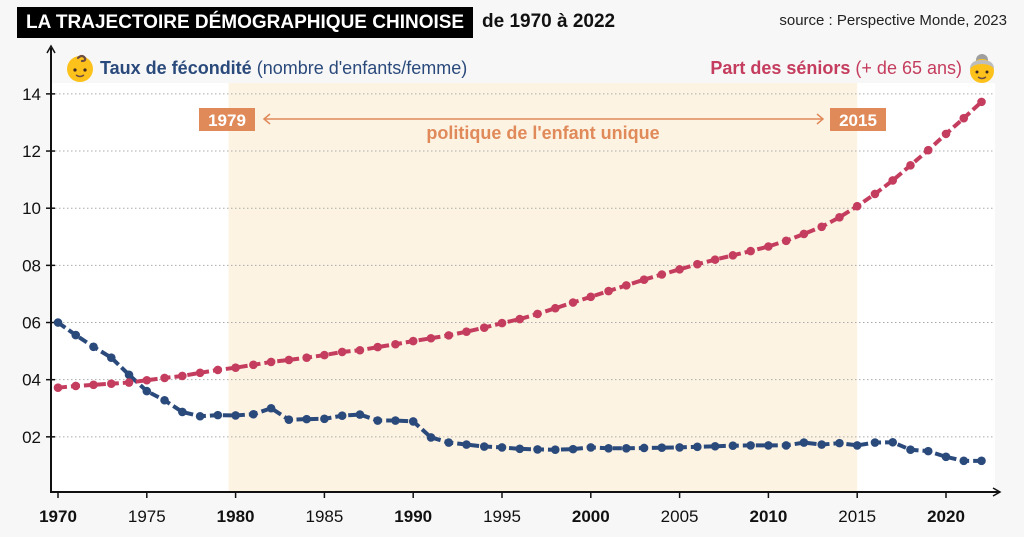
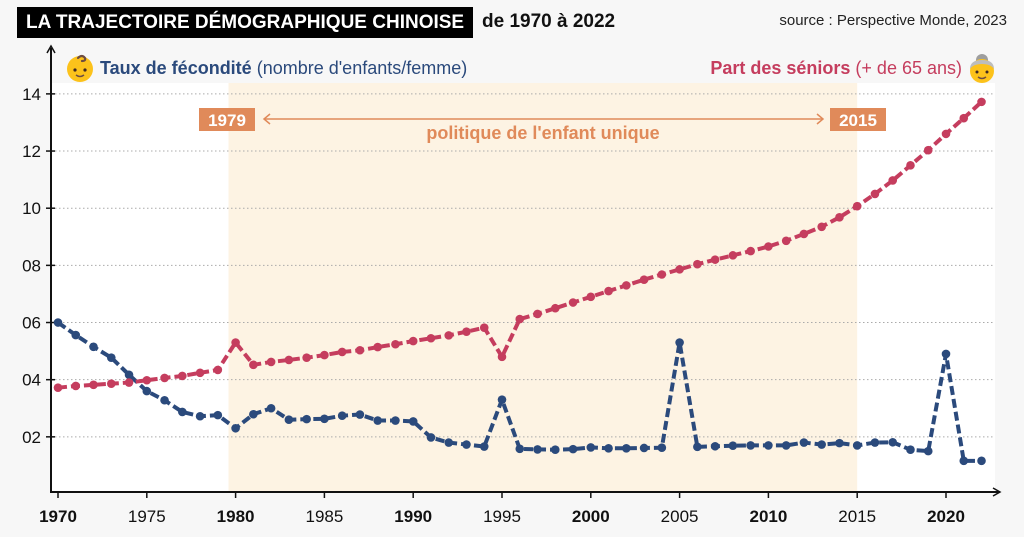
Taux de fécondité (nombre d'enfants/femme)/1980: 2.8 -> 2.3
Part des séniors (+ de 65 ans)/1980: 4.4 -> 5.3
Taux de fécondité (nombre d'enfants/femme)/1995: 1.6 -> 3.3
Part des séniors (+ de 65 ans)/1995: 6.0 -> 4.8
Taux de fécondité (nombre d'enfants/femme)/2005: 1.6 -> 5.3
Taux de fécondité (nombre d'enfants/femme)/2020: 1.3 -> 4.9
